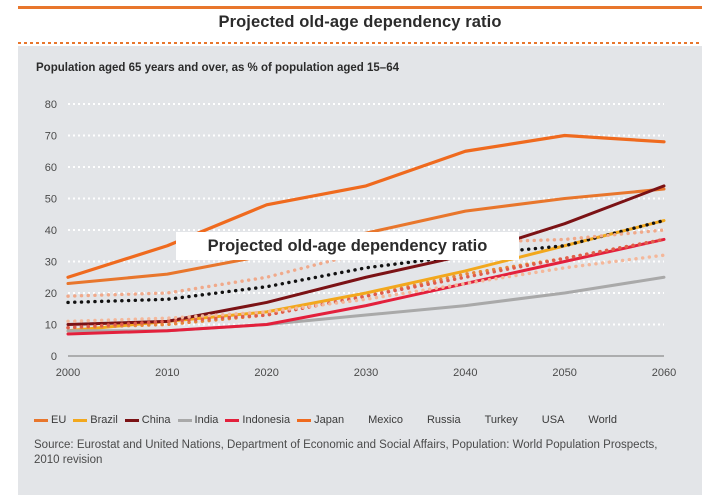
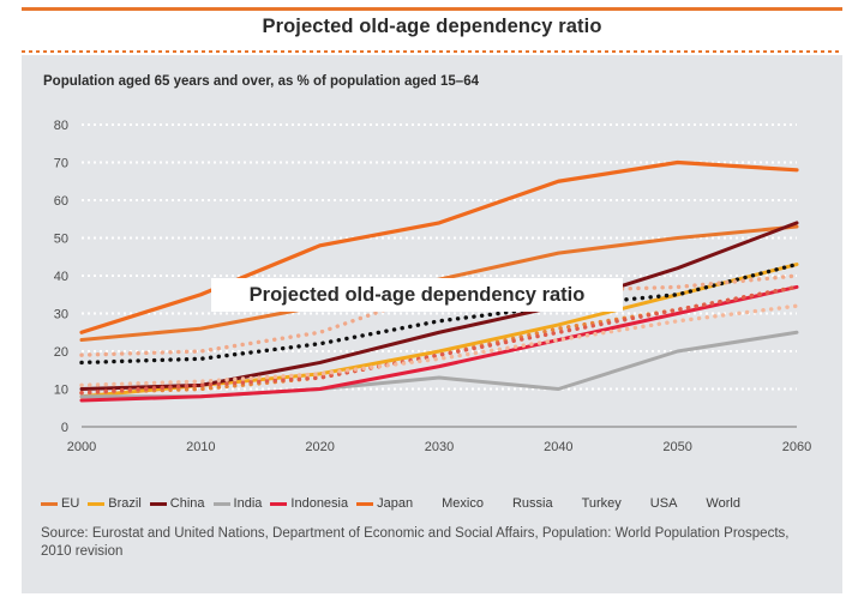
USA/2030: 33 -> 36
India/2040: 16 -> 10
